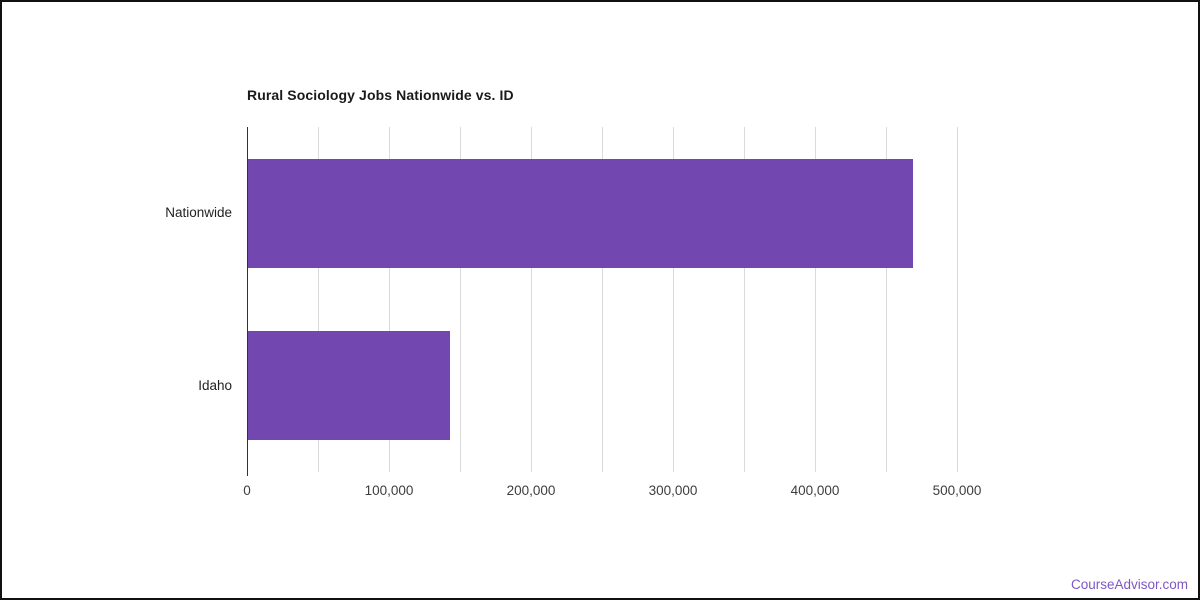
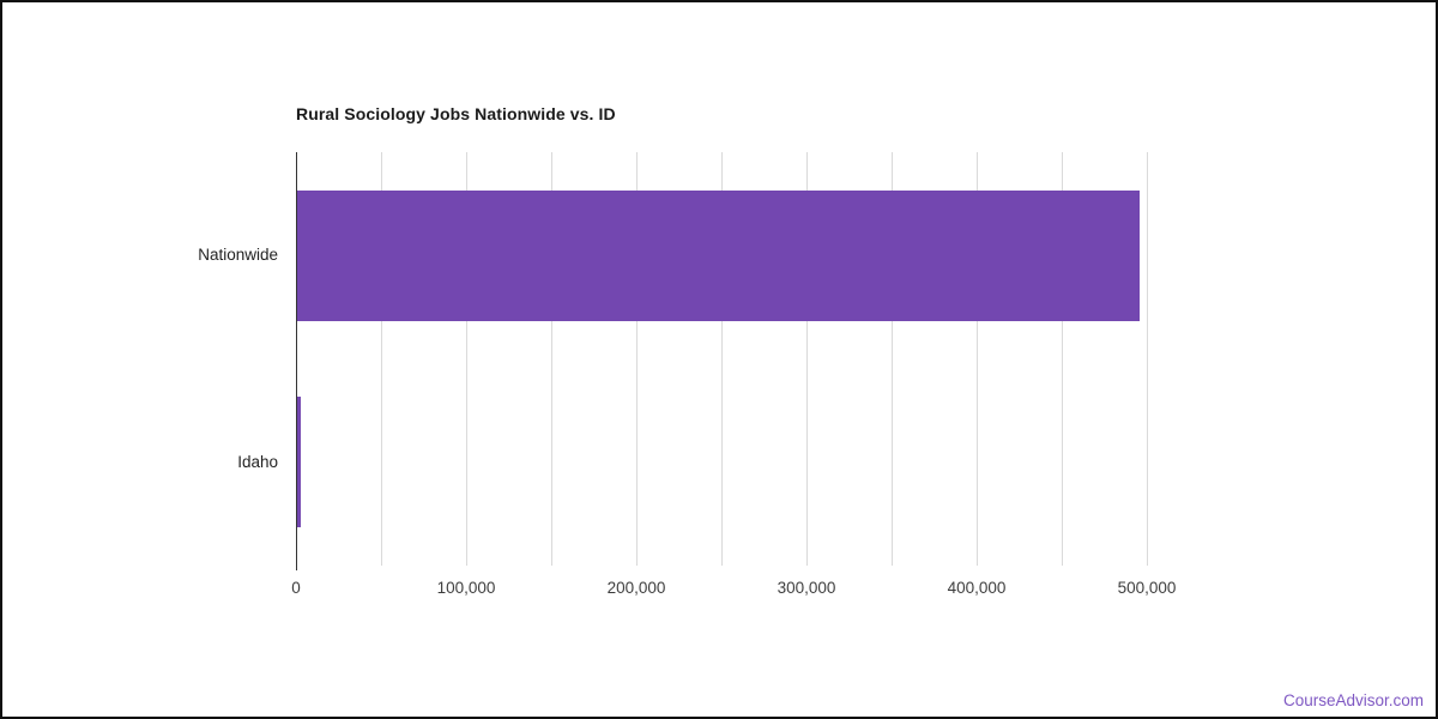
Nationwide: 468000 -> 495000
Idaho: 142000 -> 2000
